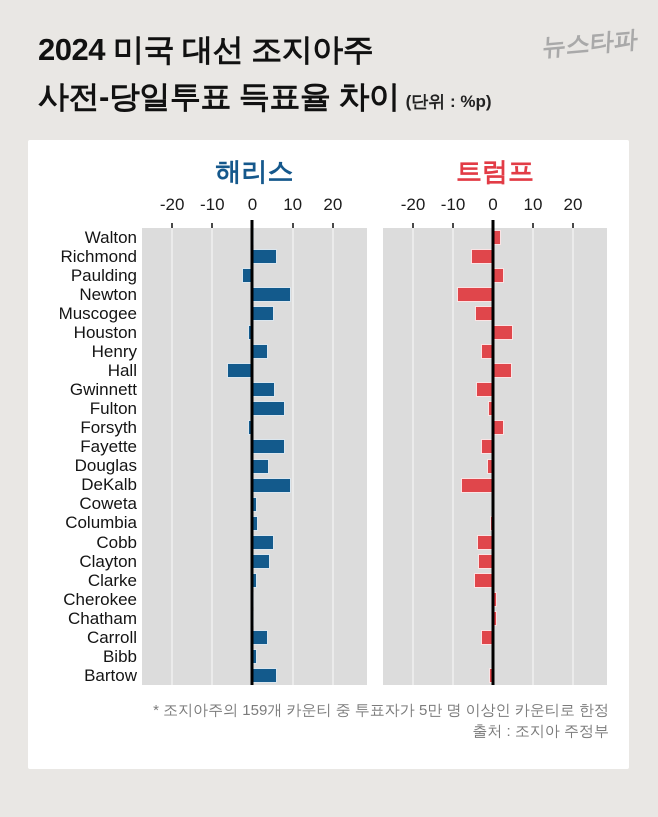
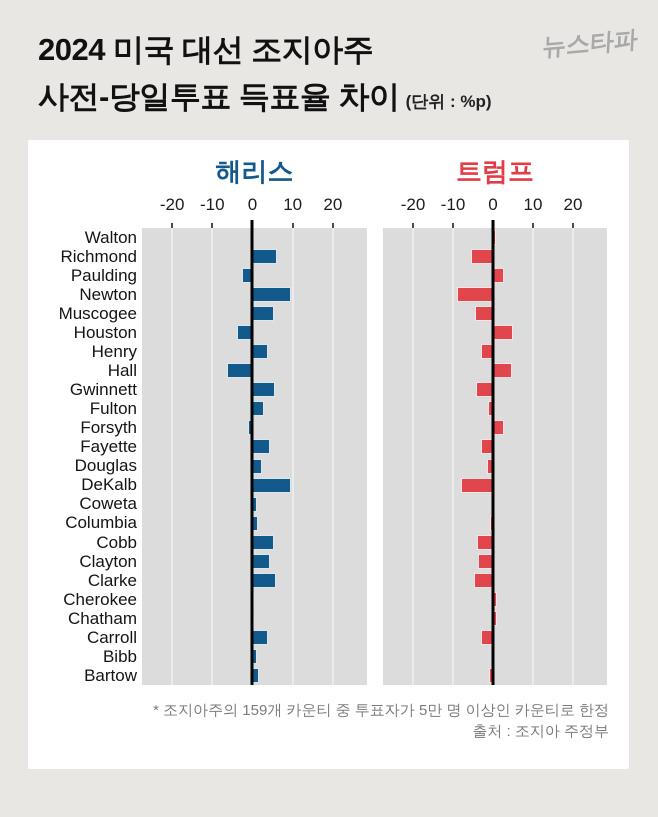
트럼프/Walton: 2 -> 1
해리스/Houston: -1 -> -4
해리스/Fulton: 8 -> 3
해리스/Fayette: 8 -> 4
해리스/Douglas: 4 -> 2
해리스/Clarke: 1 -> 6
해리스/Bartow: 6 -> 2
